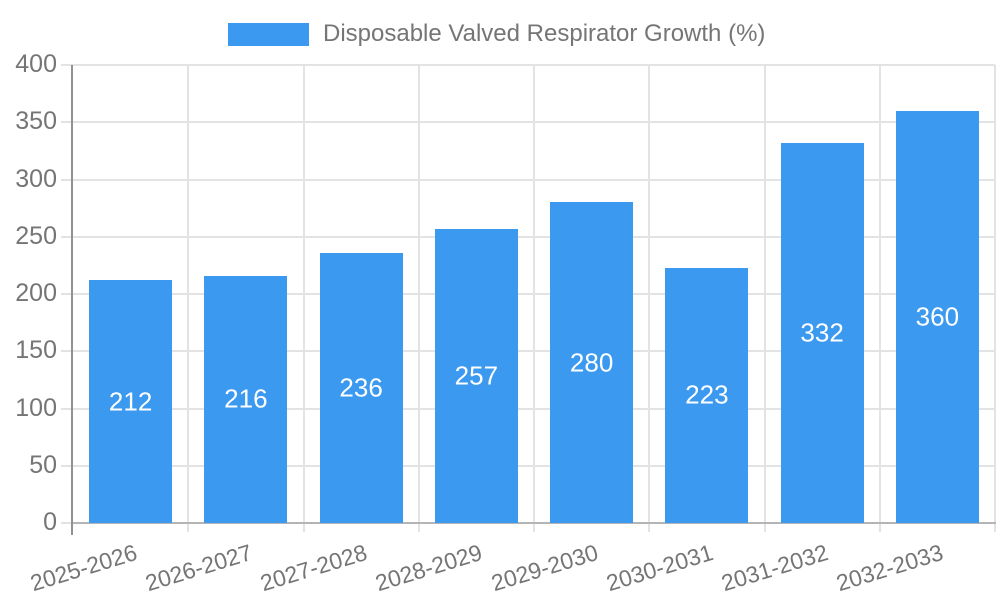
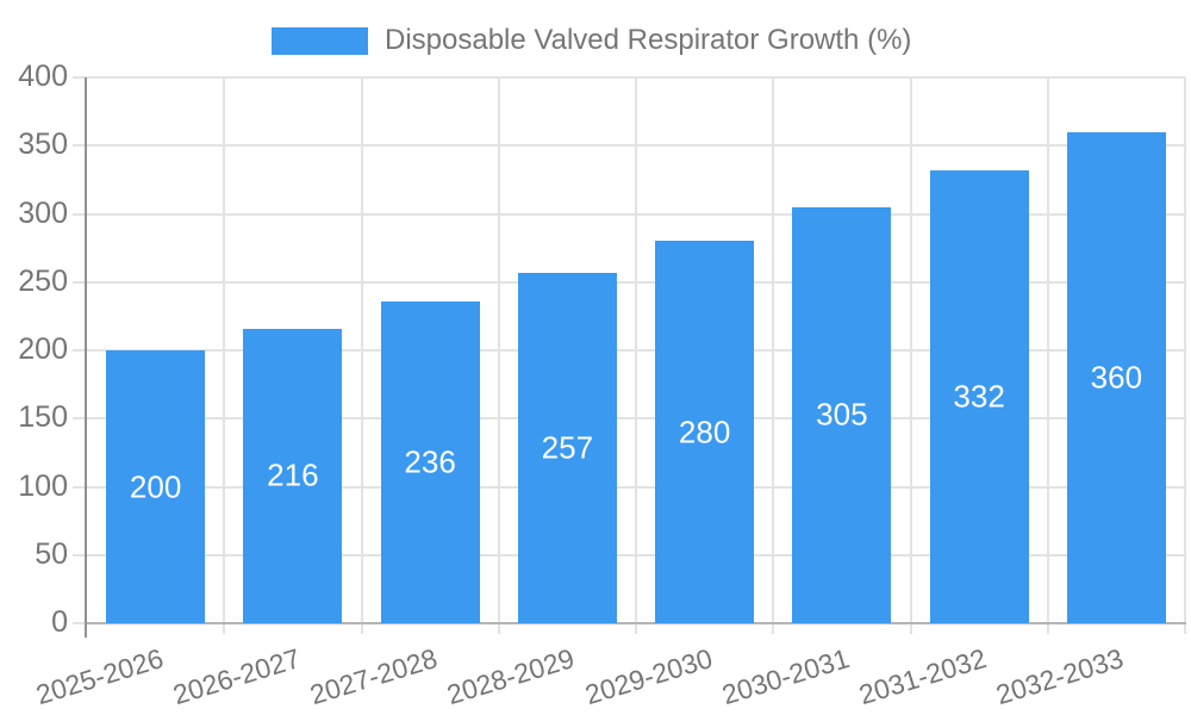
2025-2026: 212 -> 200
2030-2031: 223 -> 305
